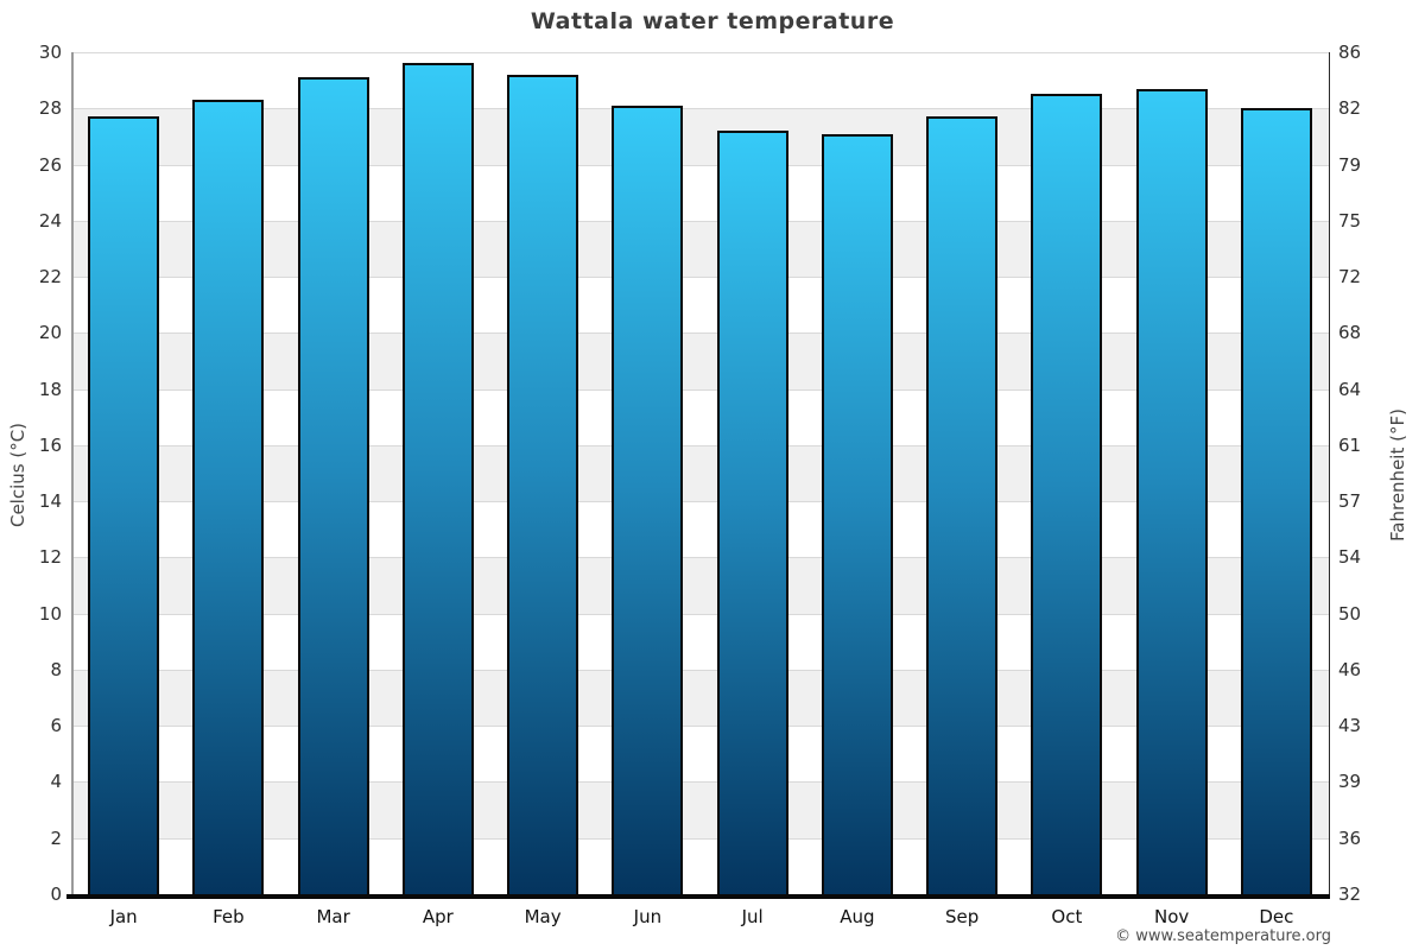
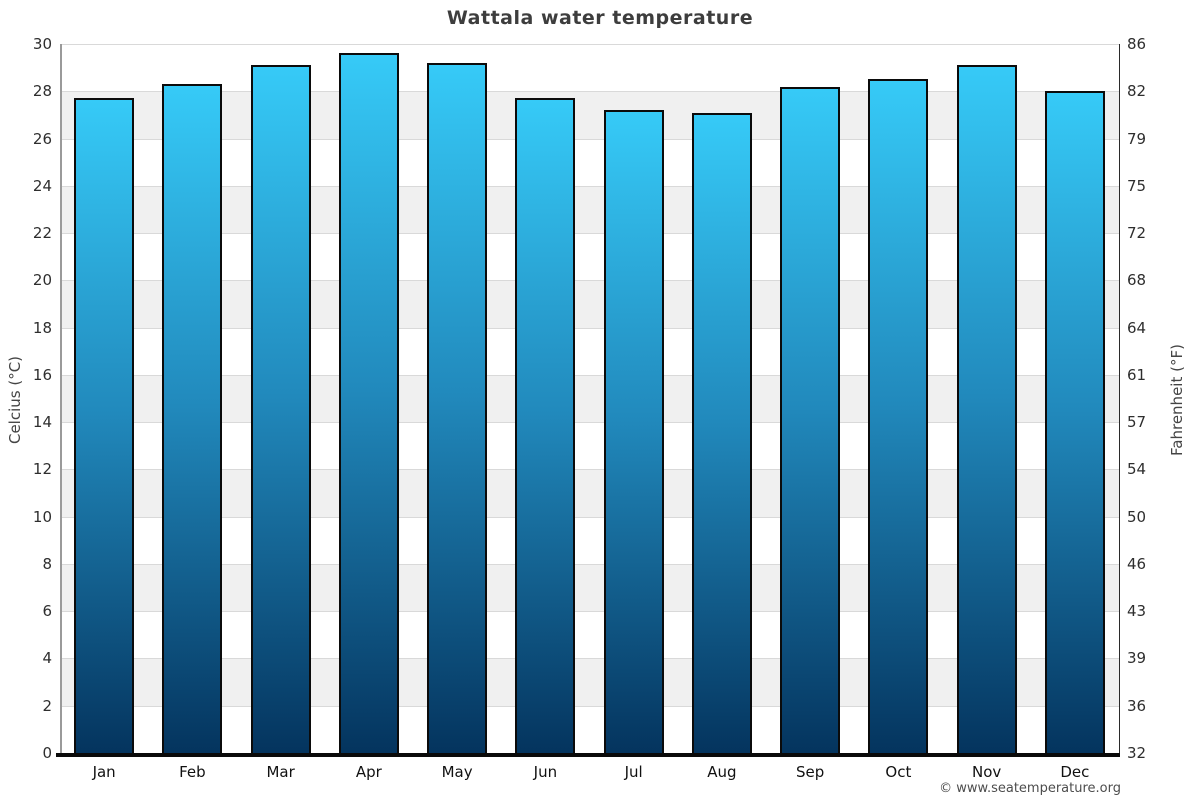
Jun: 28.1 -> 27.7
Sep: 27.7 -> 28.2
Nov: 28.7 -> 29.1
